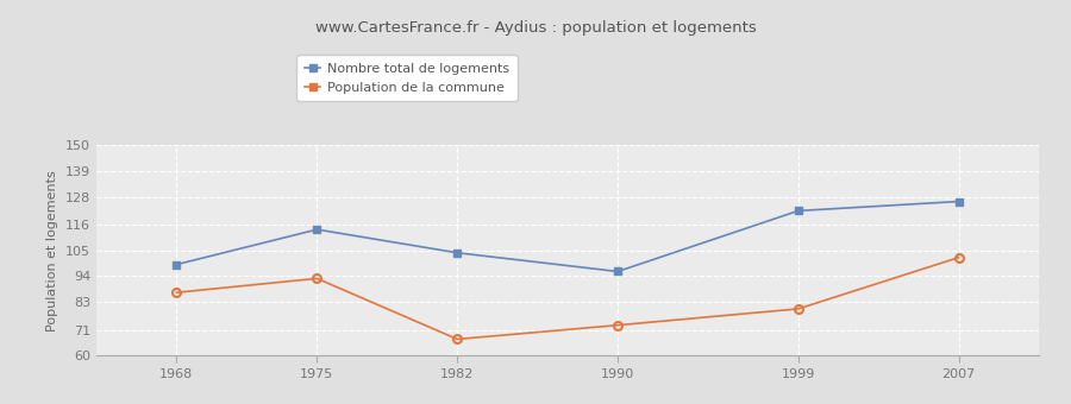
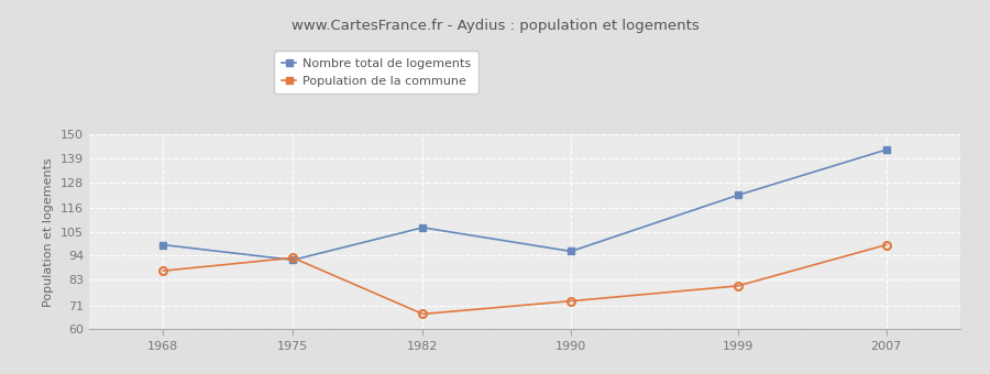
Nombre total de logements/1975: 114 -> 92
Nombre total de logements/1982: 104 -> 107
Nombre total de logements/2007: 126 -> 143
Population de la commune/2007: 102 -> 99
